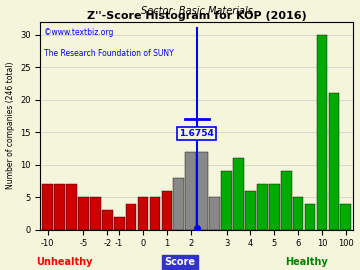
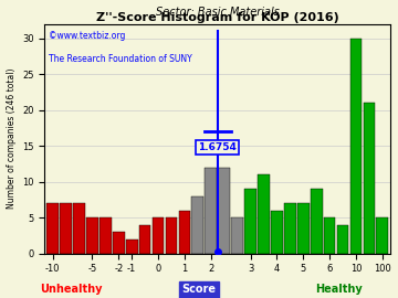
100: 4 -> 5
